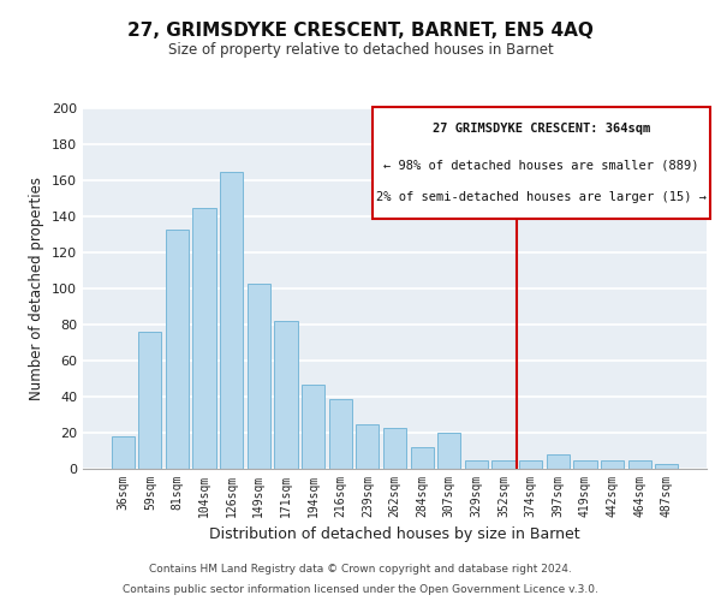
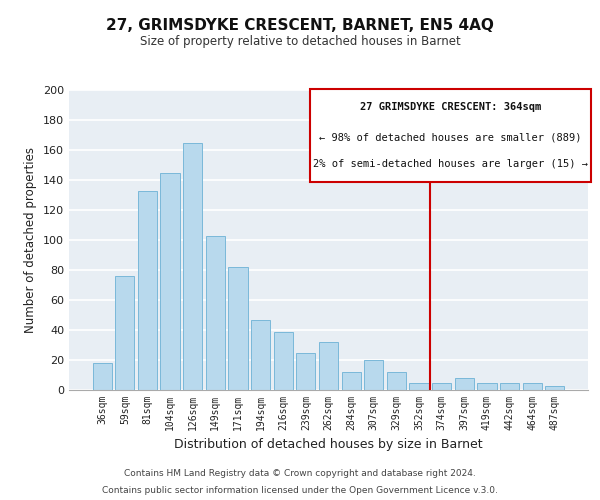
262sqm: 23 -> 32
329sqm: 5 -> 12
